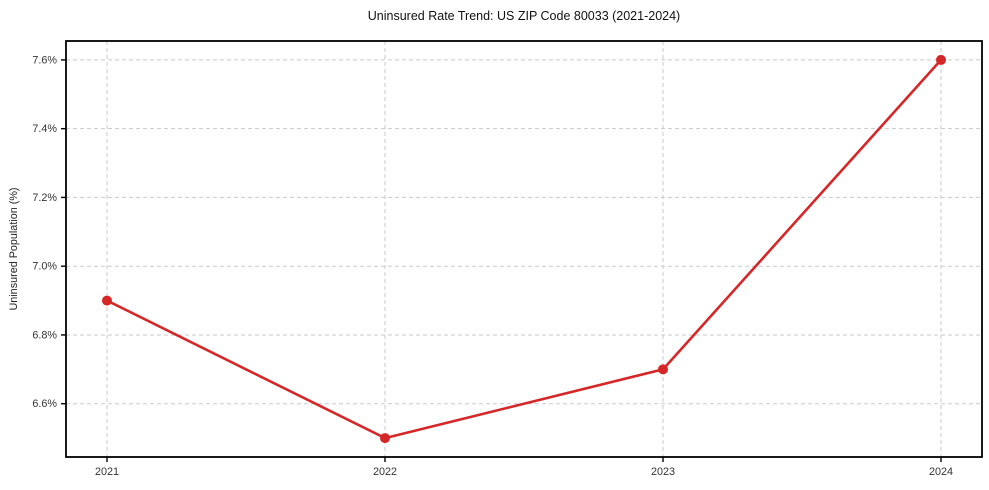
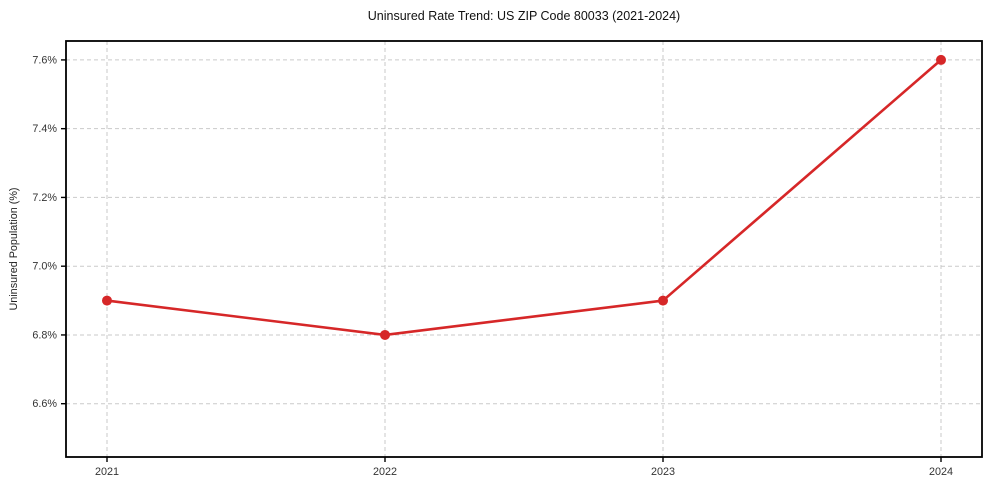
2022: 6.5% -> 6.8%
2023: 6.7% -> 6.9%
